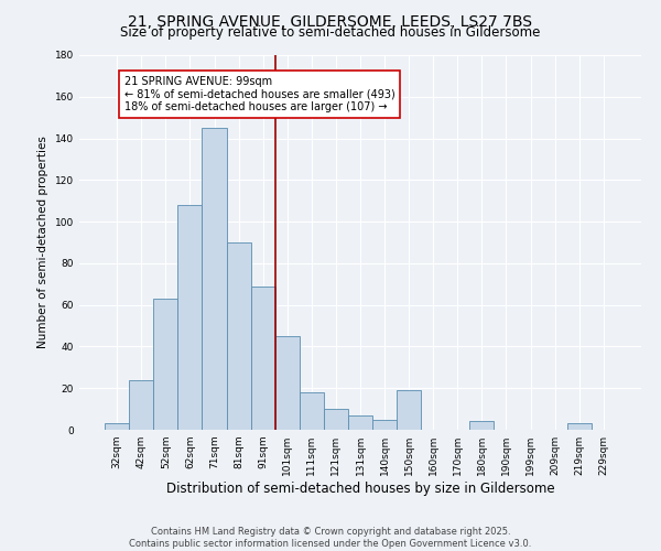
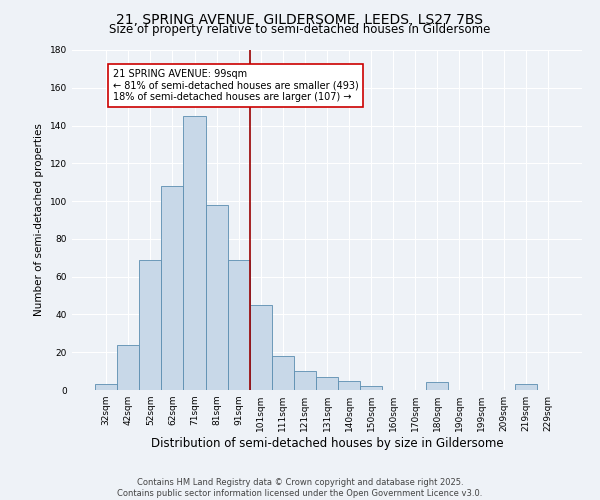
52sqm: 63 -> 69
81sqm: 90 -> 98
150sqm: 19 -> 2
